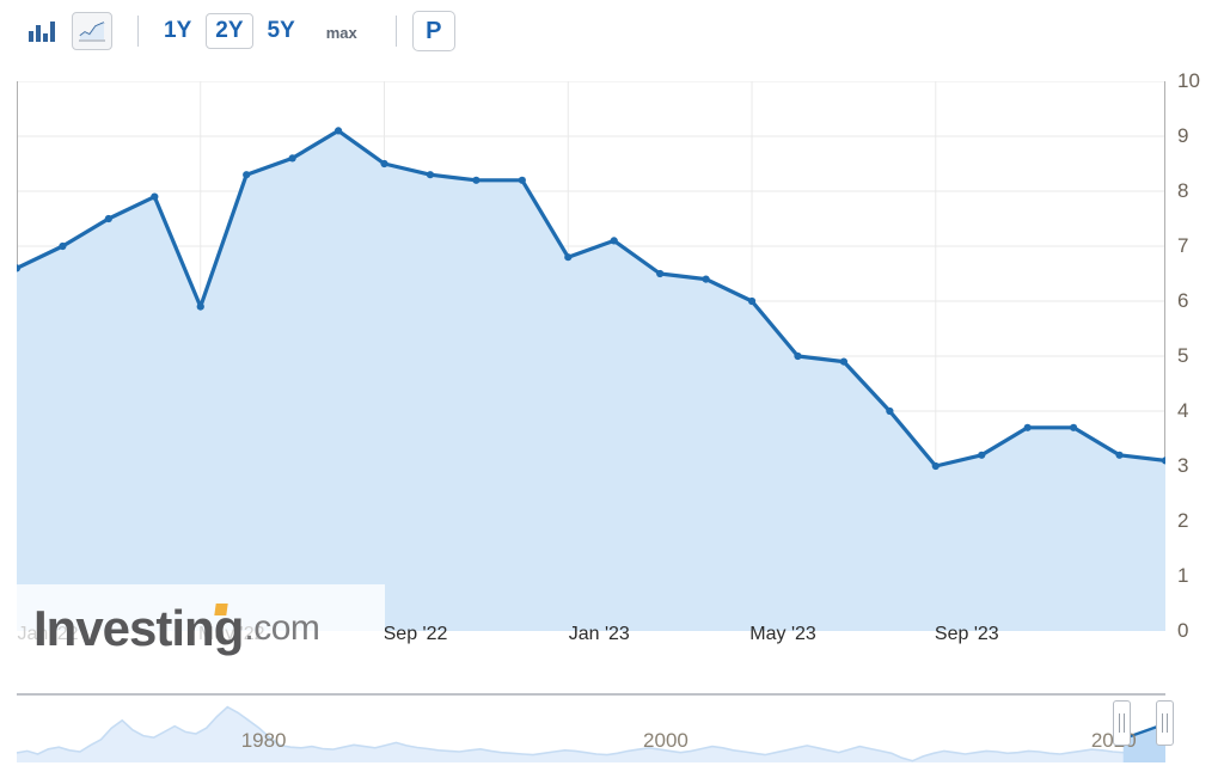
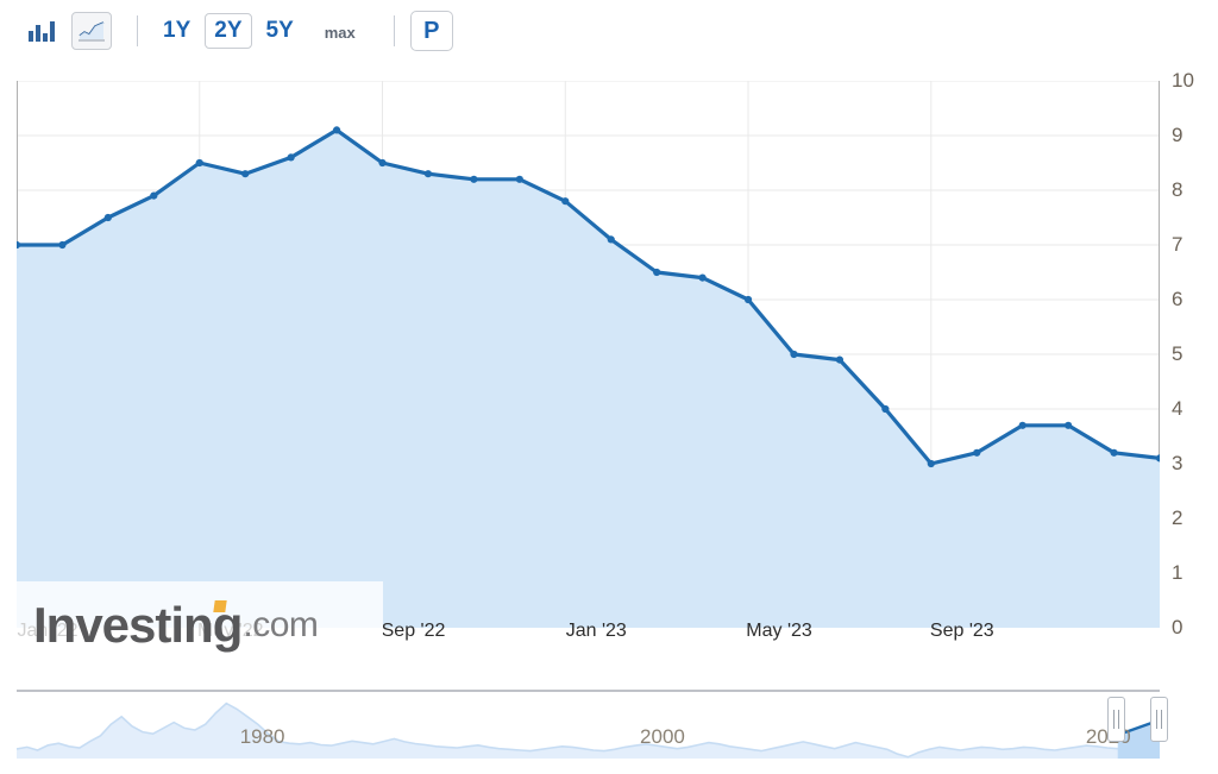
Jan '22: 6.6 -> 7.0
May '22: 5.9 -> 8.5
Jan '23: 6.8 -> 7.8
